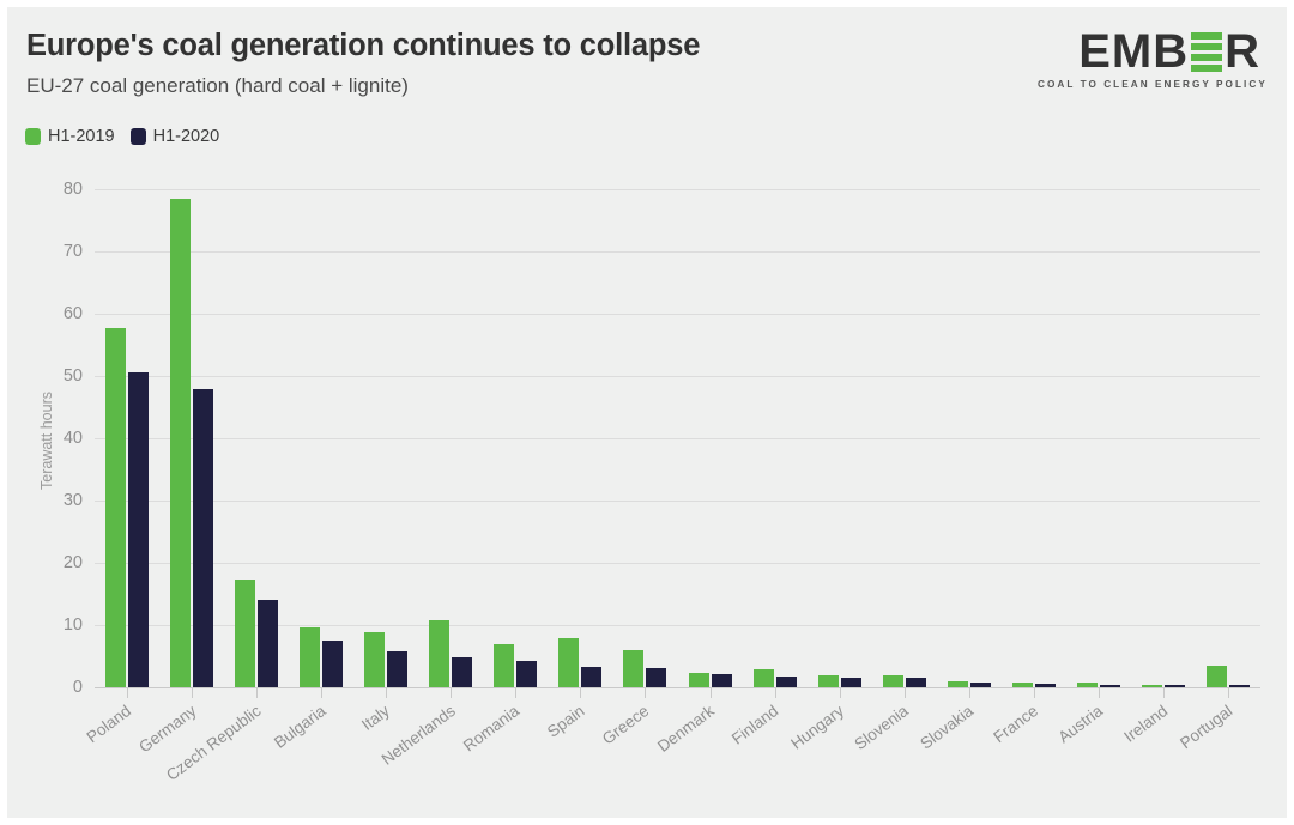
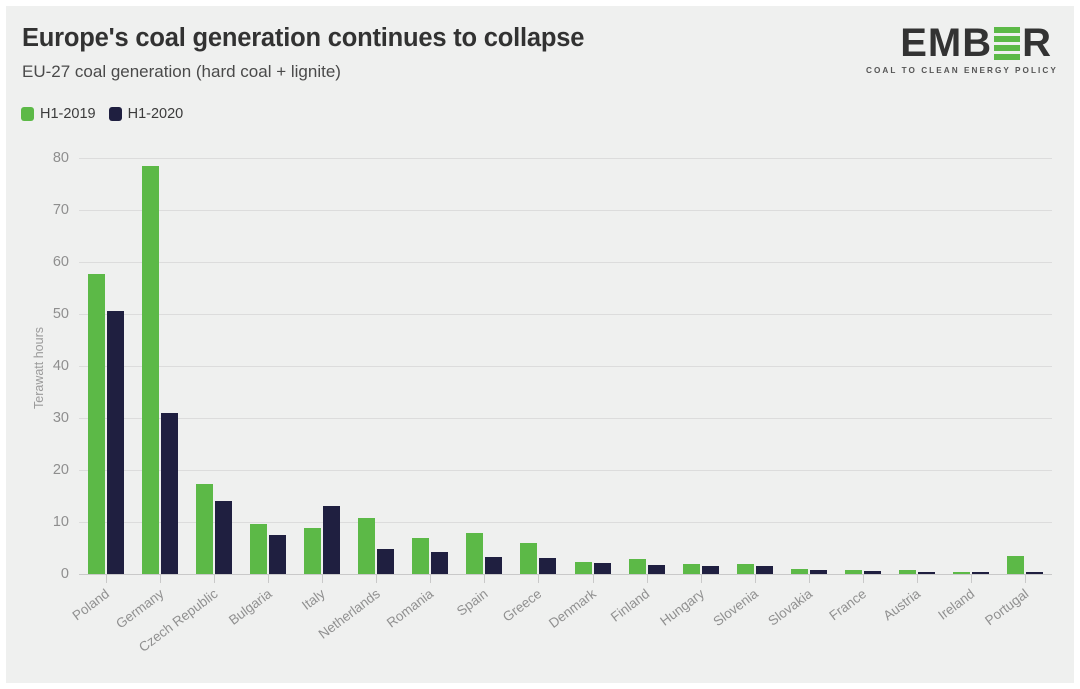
H1-2020/Germany: 48 -> 31
H1-2020/Italy: 6 -> 13
